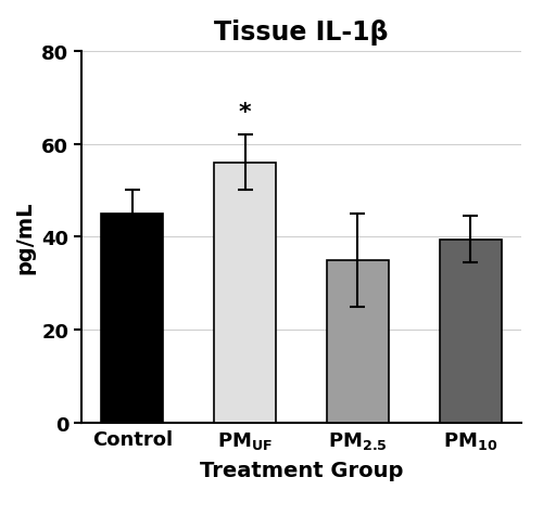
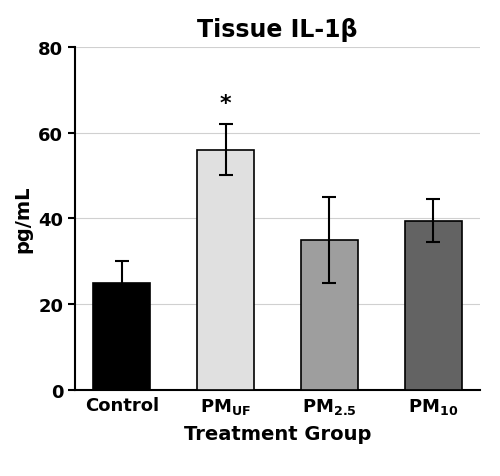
Control: 45.0 -> 25.0
